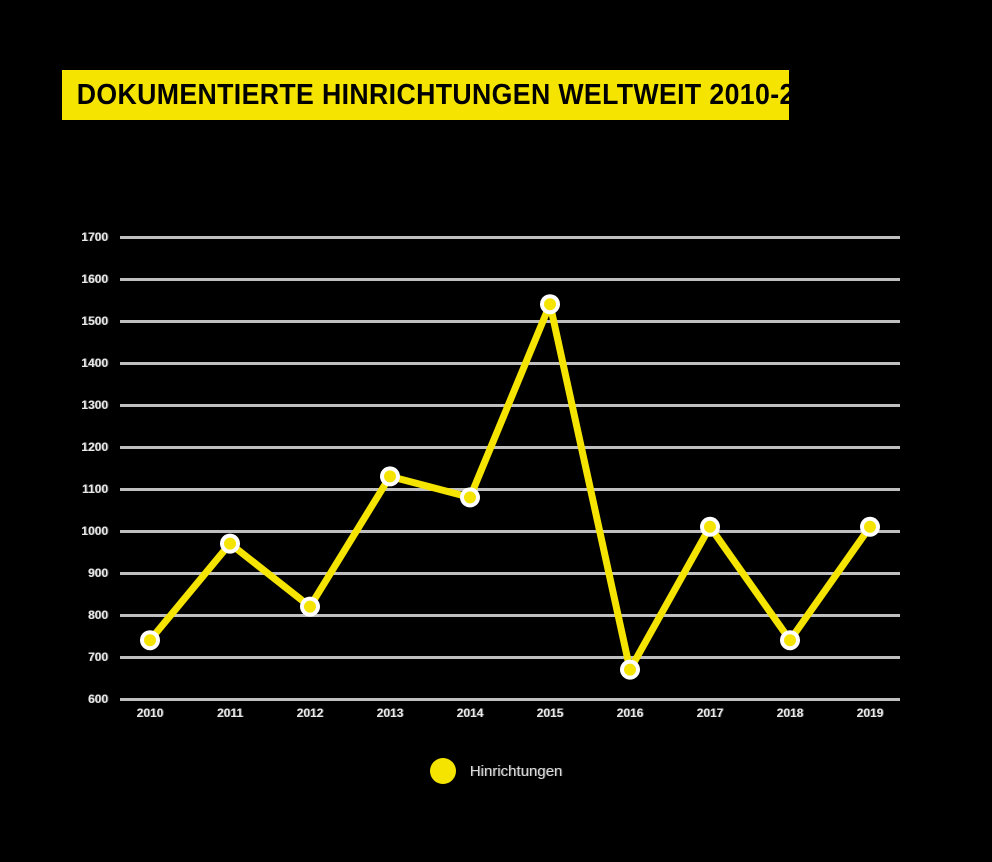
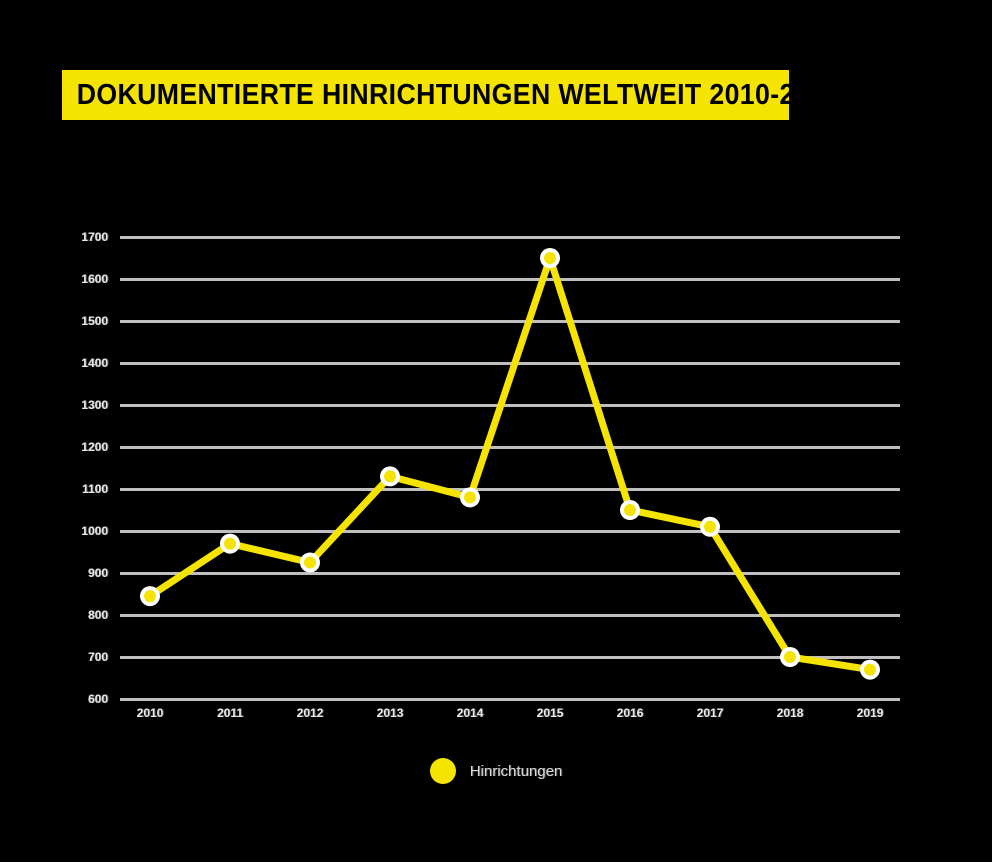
2010: 740 -> 840
2012: 820 -> 920
2015: 1540 -> 1650
2016: 670 -> 1050
2018: 740 -> 700
2019: 1010 -> 670
